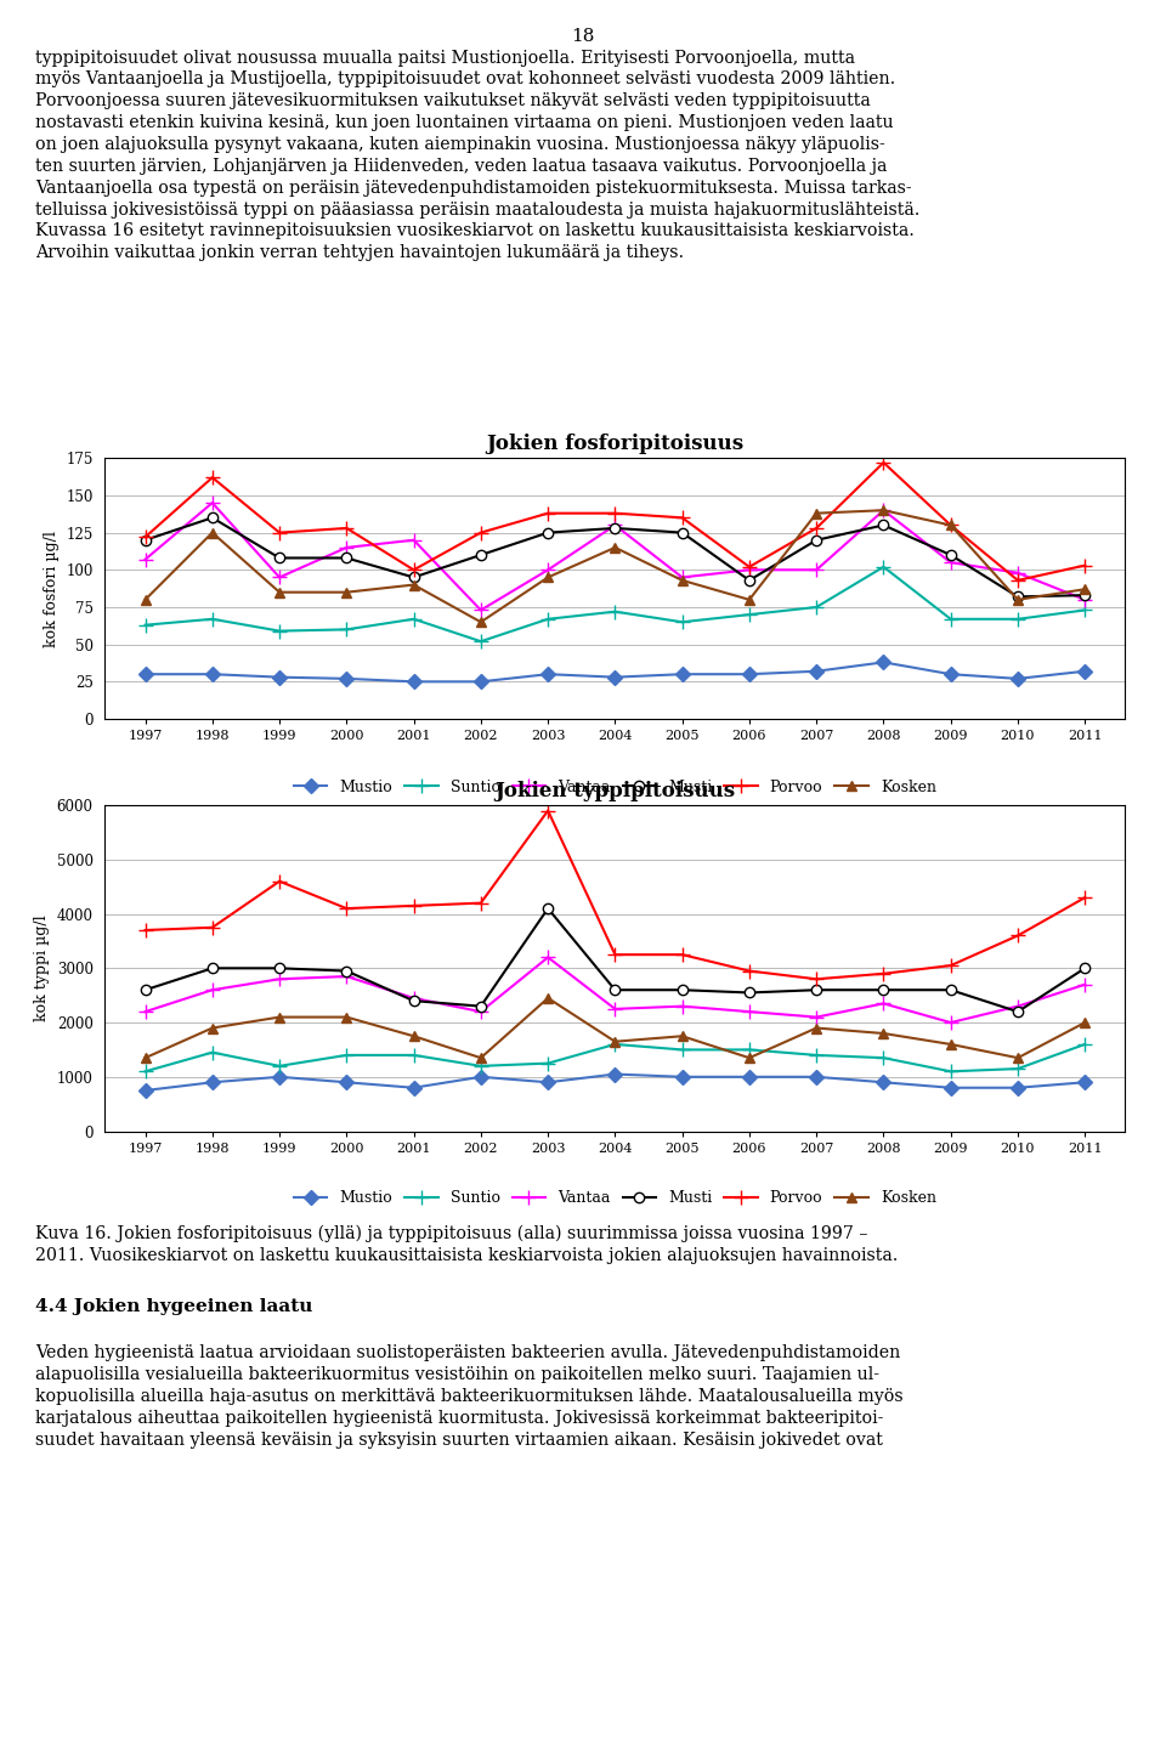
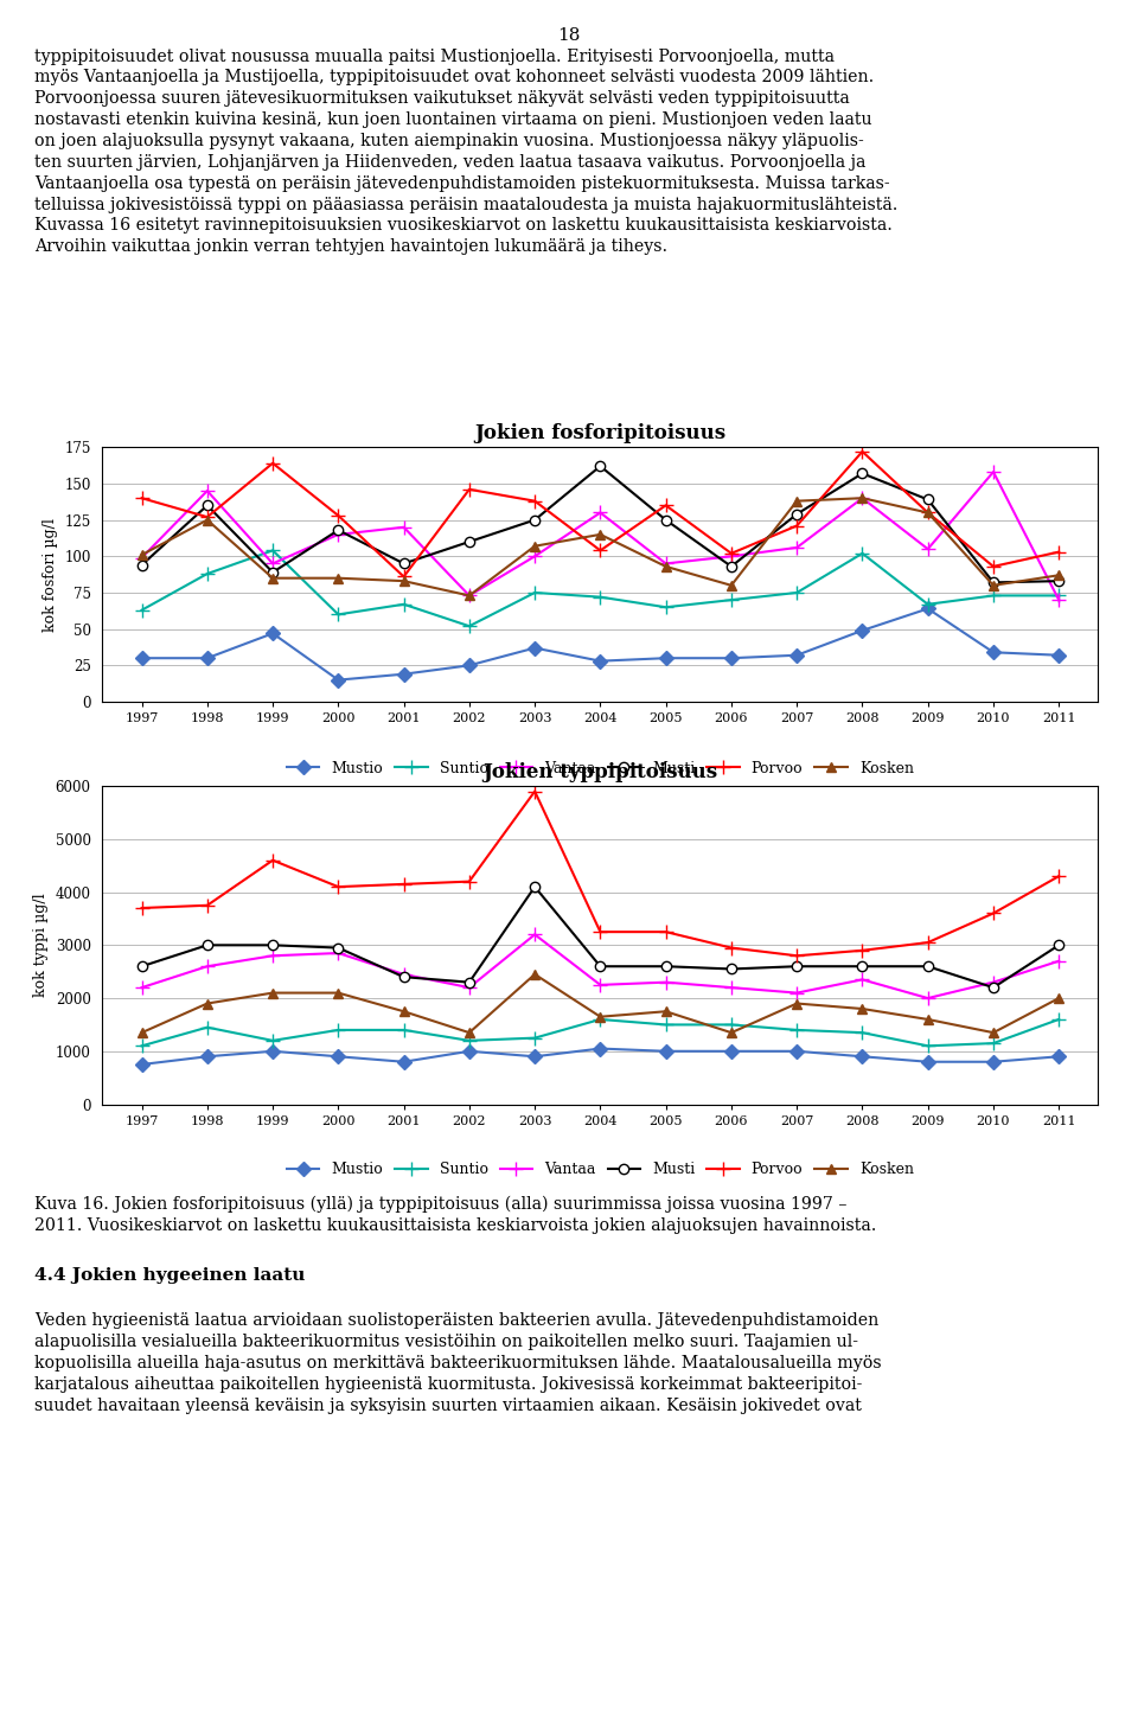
Jokien fosforipitoisuus/Vantaa/1997: 107 -> 99
Jokien fosforipitoisuus/Musti/1997: 120 -> 94
Jokien fosforipitoisuus/Porvoo/1997: 122 -> 140
Jokien fosforipitoisuus/Kosken/1997: 80 -> 101
Jokien fosforipitoisuus/Suntio/1998: 67 -> 88
Jokien fosforipitoisuus/Porvoo/1998: 162 -> 127
Jokien fosforipitoisuus/Mustio/1999: 28 -> 47
Jokien fosforipitoisuus/Suntio/1999: 59 -> 104
Jokien fosforipitoisuus/Musti/1999: 108 -> 89
Jokien fosforipitoisuus/Porvoo/1999: 125 -> 164
Jokien fosforipitoisuus/Mustio/2000: 27 -> 15
Jokien fosforipitoisuus/Musti/2000: 108 -> 118
Jokien fosforipitoisuus/Mustio/2001: 25 -> 19
Jokien fosforipitoisuus/Porvoo/2001: 100 -> 86
Jokien fosforipitoisuus/Kosken/2001: 90 -> 83
Jokien fosforipitoisuus/Porvoo/2002: 125 -> 146
Jokien fosforipitoisuus/Kosken/2002: 65 -> 73
Jokien fosforipitoisuus/Mustio/2003: 30 -> 37
Jokien fosforipitoisuus/Suntio/2003: 67 -> 75
Jokien fosforipitoisuus/Kosken/2003: 95 -> 107
Jokien fosforipitoisuus/Musti/2004: 128 -> 162
Jokien fosforipitoisuus/Porvoo/2004: 138 -> 104
Jokien fosforipitoisuus/Vantaa/2007: 100 -> 106
Jokien fosforipitoisuus/Musti/2007: 120 -> 129
Jokien fosforipitoisuus/Porvoo/2007: 128 -> 121
Jokien fosforipitoisuus/Mustio/2008: 38 -> 49
Jokien fosforipitoisuus/Musti/2008: 130 -> 157
Jokien fosforipitoisuus/Mustio/2009: 30 -> 64
Jokien fosforipitoisuus/Musti/2009: 110 -> 139
Jokien fosforipitoisuus/Mustio/2010: 27 -> 34
Jokien fosforipitoisuus/Suntio/2010: 67 -> 73
Jokien fosforipitoisuus/Vantaa/2010: 98 -> 158
Jokien fosforipitoisuus/Vantaa/2011: 80 -> 70
